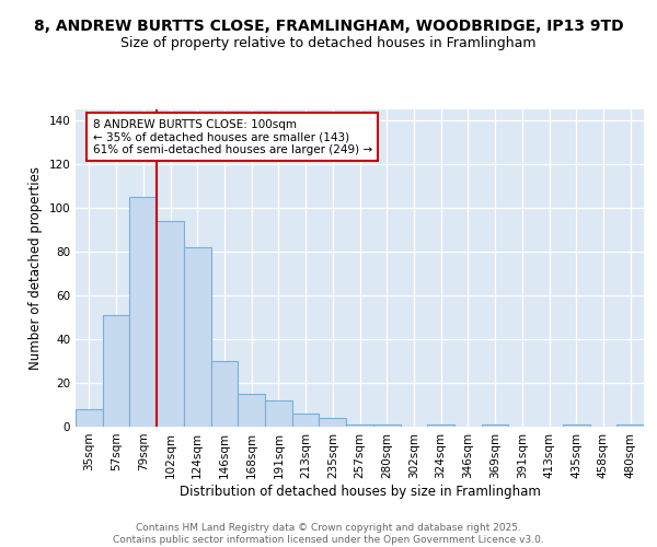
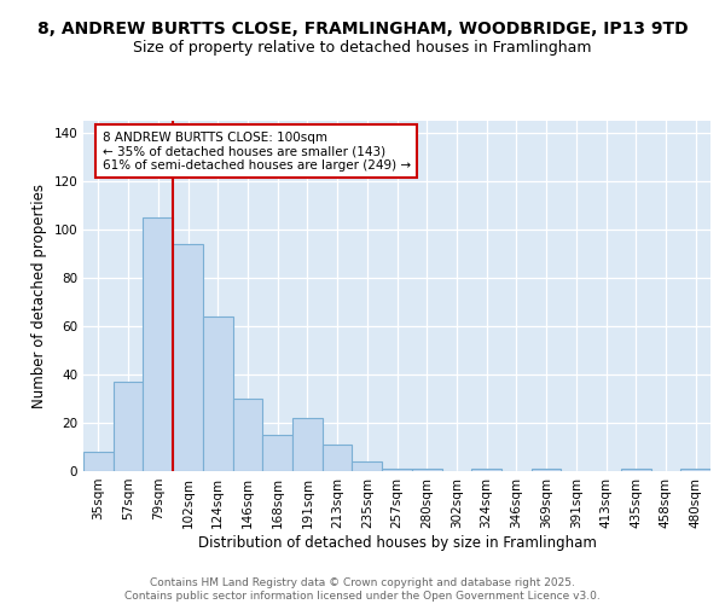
57sqm: 51 -> 37
124sqm: 82 -> 64
191sqm: 12 -> 22
213sqm: 6 -> 11
